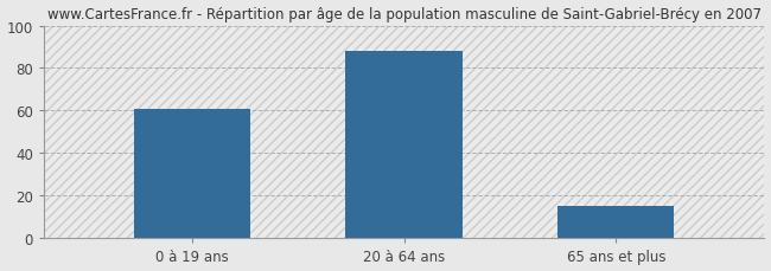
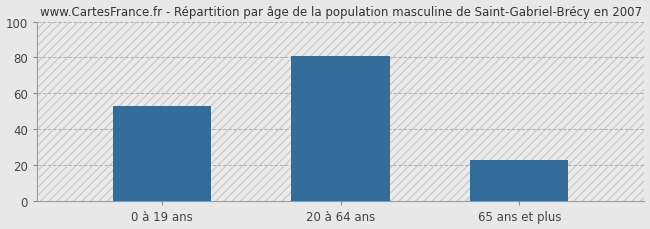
0 à 19 ans: 61 -> 53
20 à 64 ans: 88 -> 81
65 ans et plus: 15 -> 23
